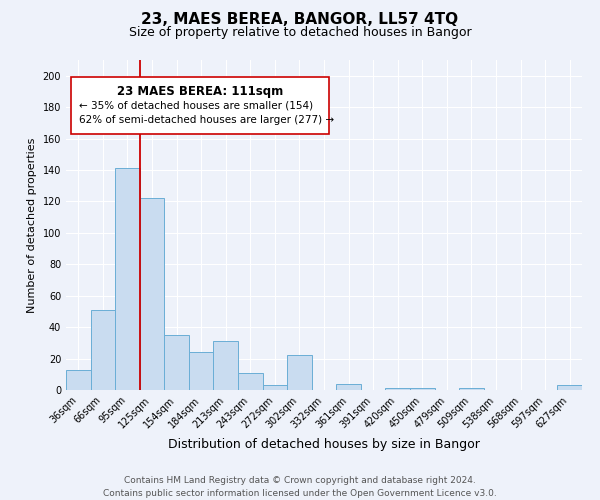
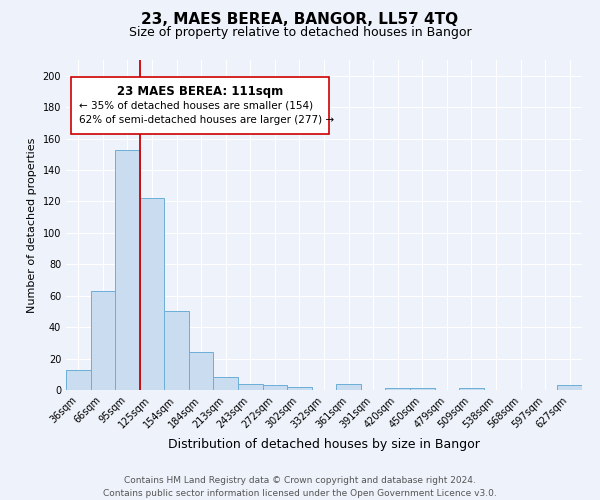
66sqm: 51 -> 63
95sqm: 141 -> 153
154sqm: 35 -> 50
213sqm: 31 -> 8
243sqm: 11 -> 4
302sqm: 22 -> 2
